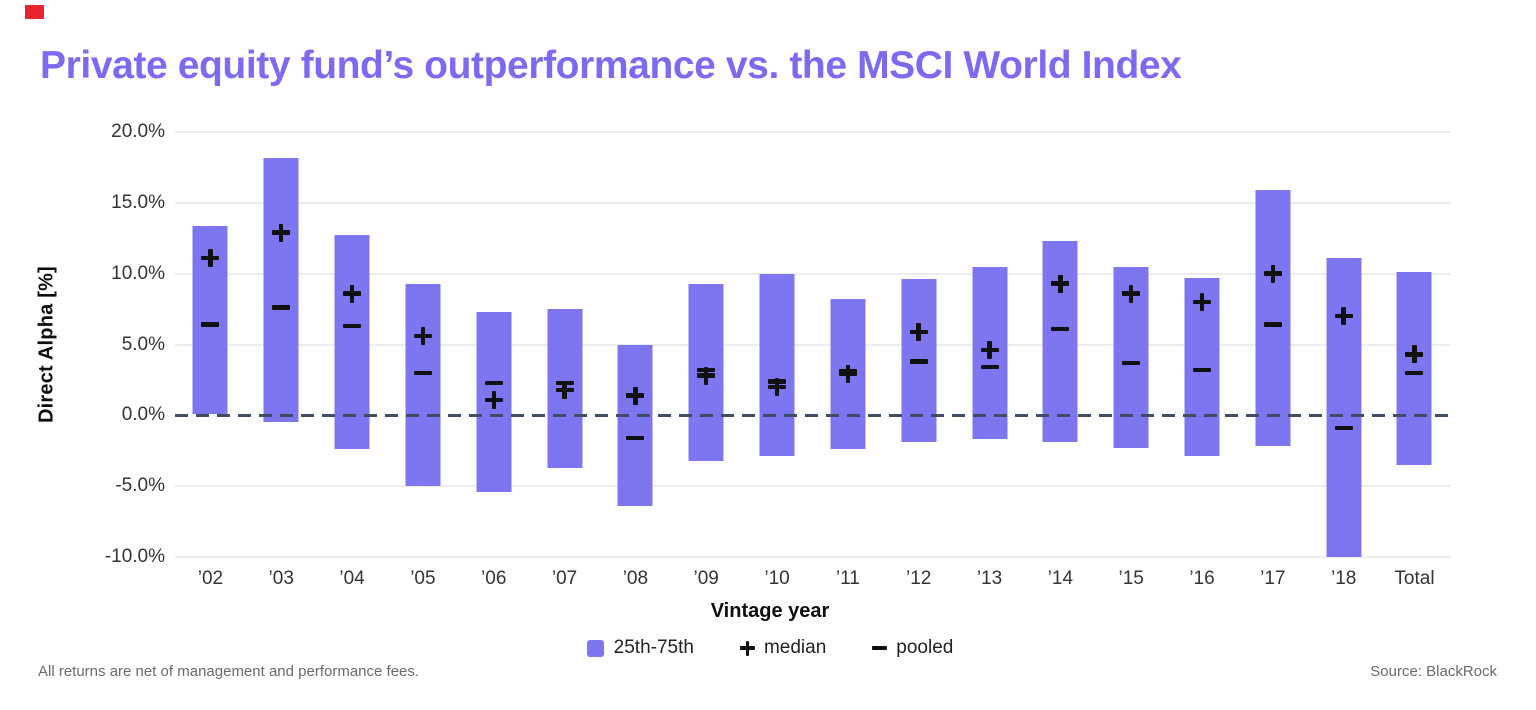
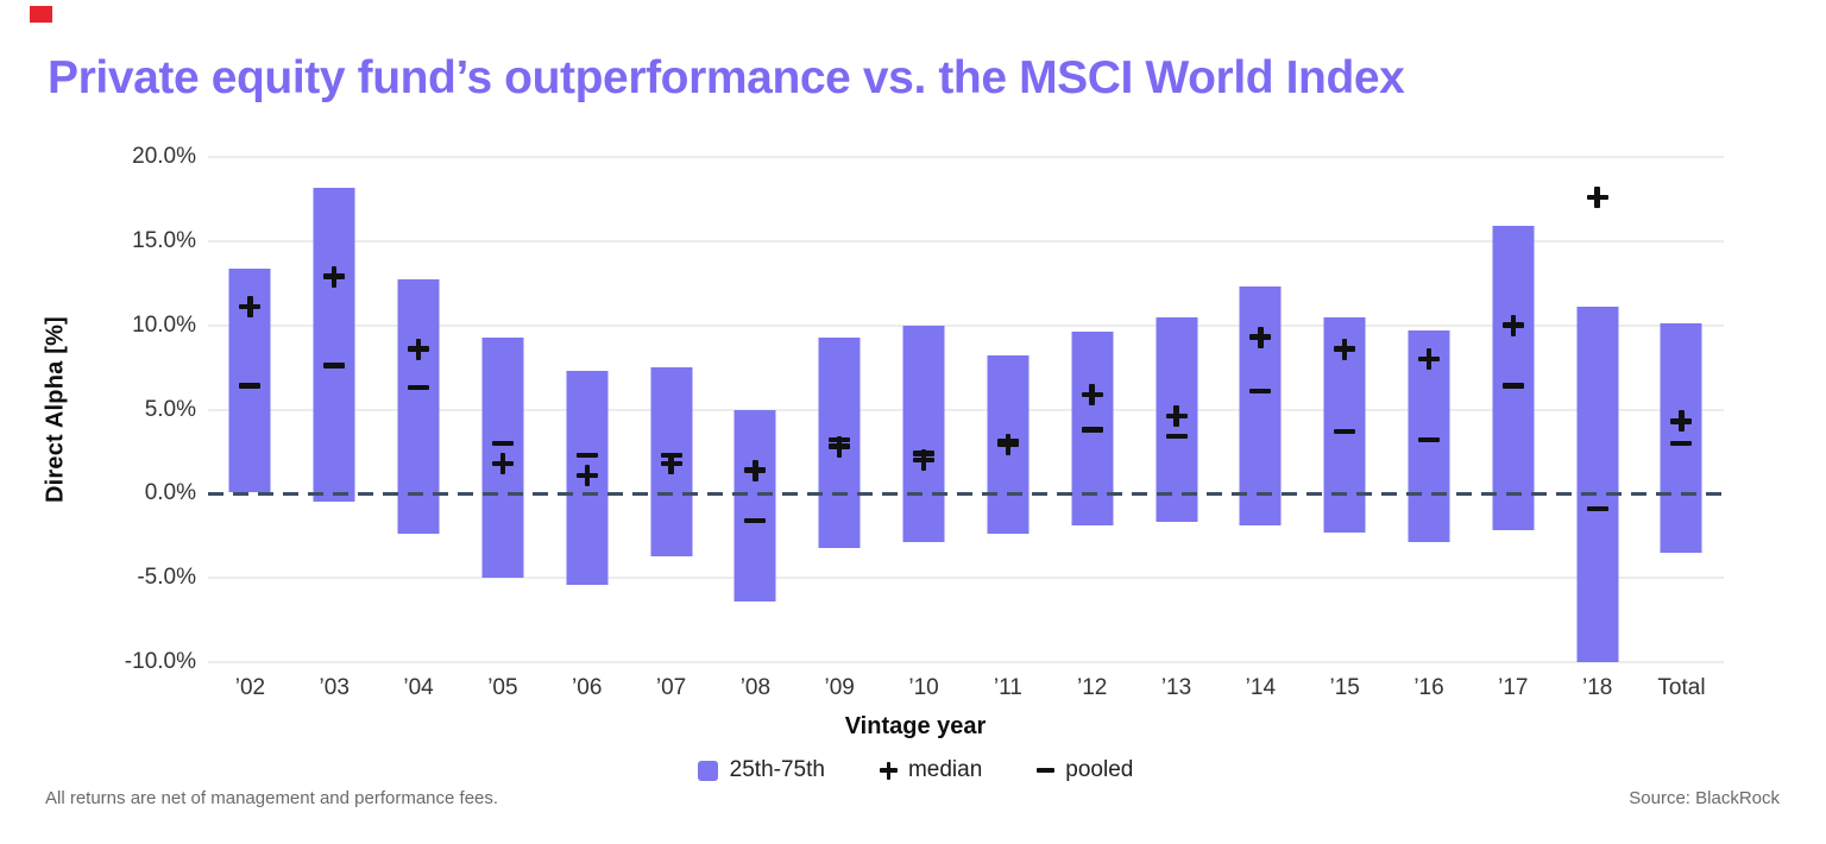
median/’05: 5.6% -> 1.8%
median/’18: 7.0% -> 17.6%
